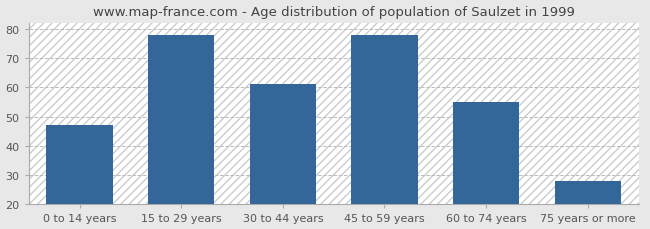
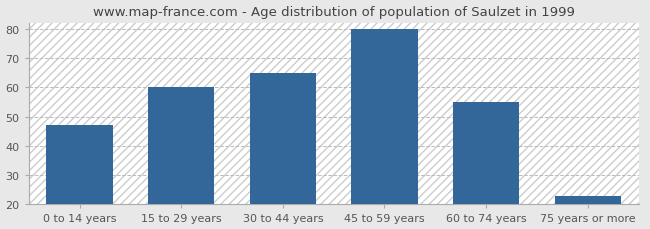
15 to 29 years: 78 -> 60
30 to 44 years: 61 -> 65
45 to 59 years: 78 -> 80
75 years or more: 28 -> 23
